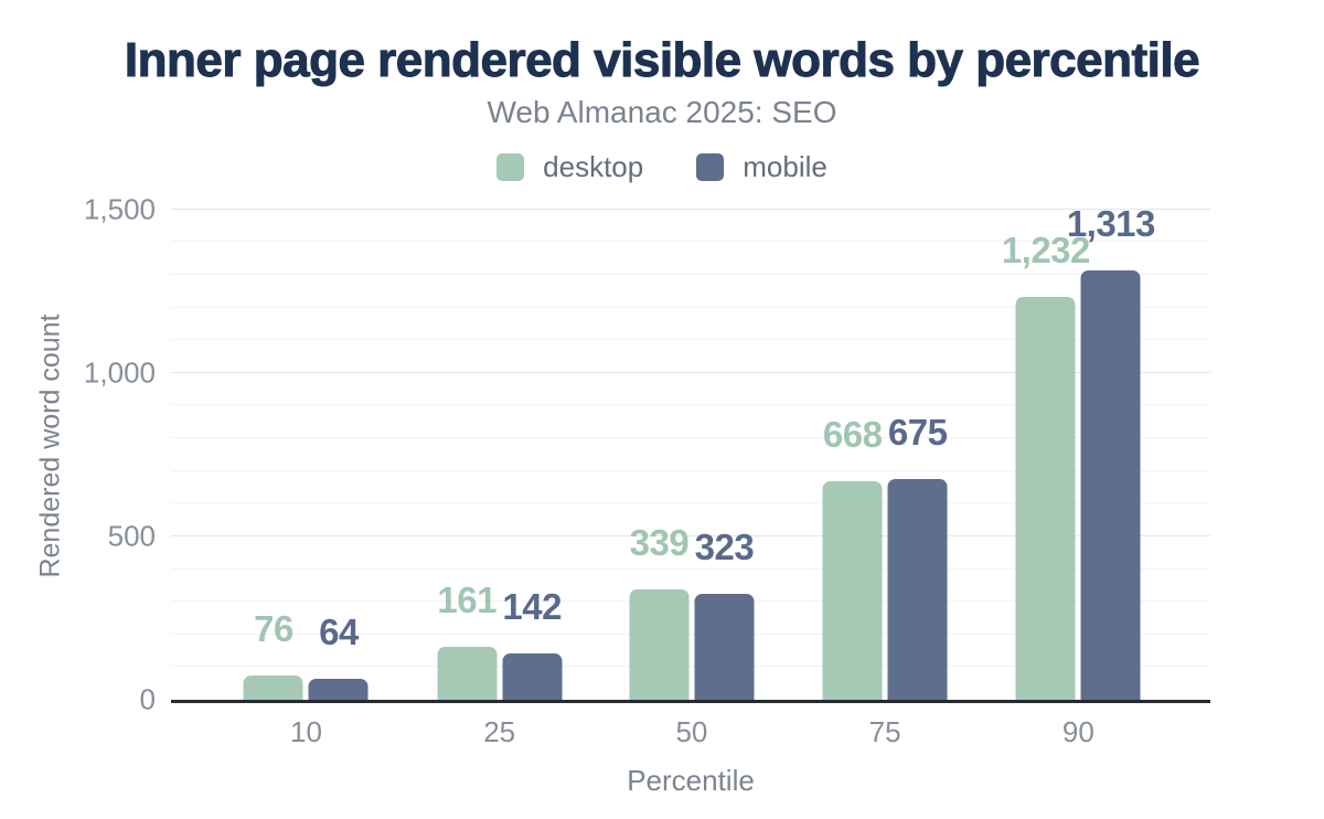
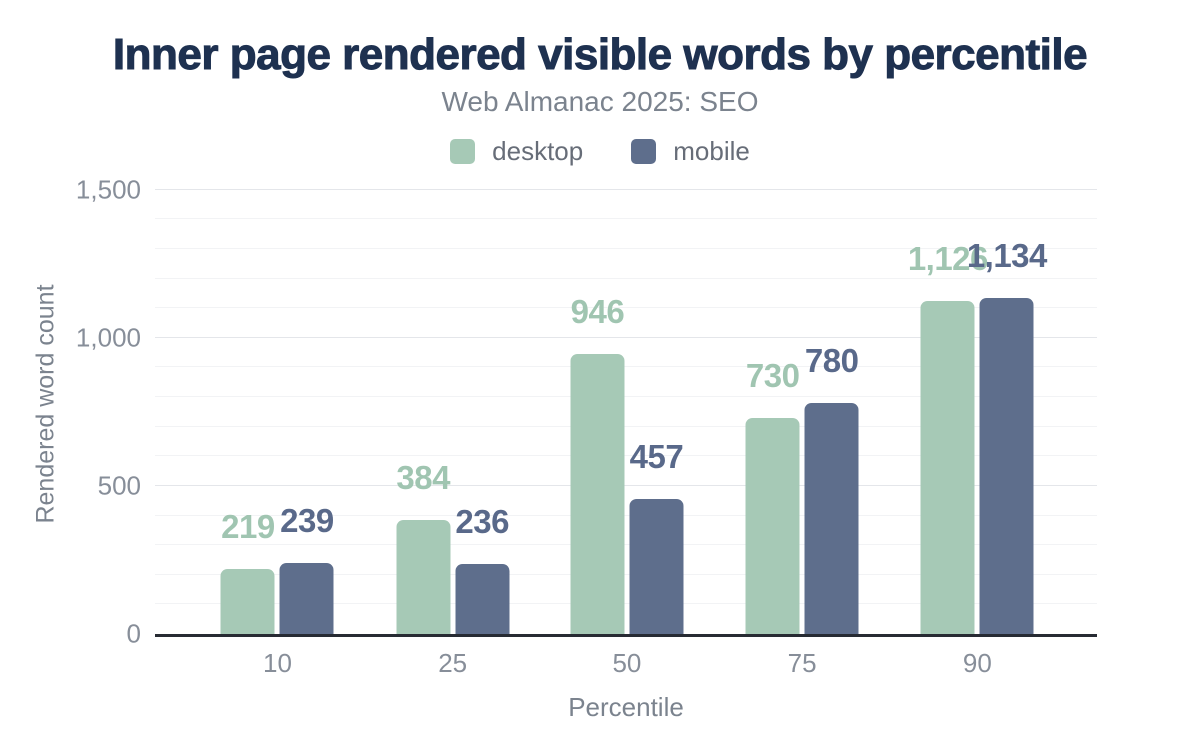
desktop/10: 76 -> 219
mobile/10: 64 -> 239
desktop/25: 161 -> 384
mobile/25: 142 -> 236
desktop/50: 339 -> 946
mobile/50: 323 -> 457
desktop/75: 668 -> 730
mobile/75: 675 -> 780
desktop/90: 1,232 -> 1,126
mobile/90: 1,313 -> 1,134
